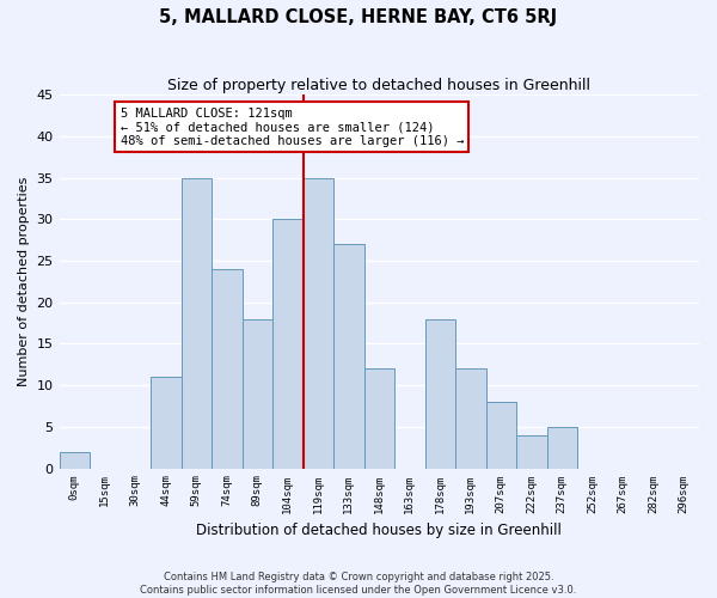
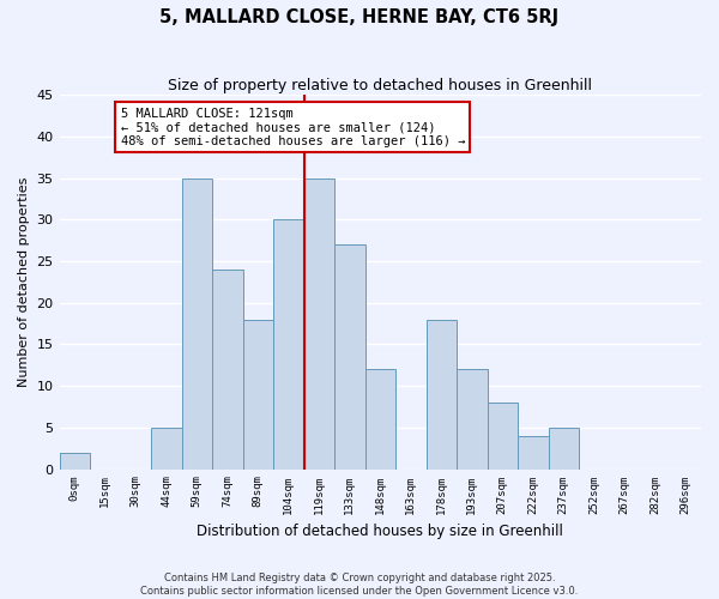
44sqm: 11 -> 5
